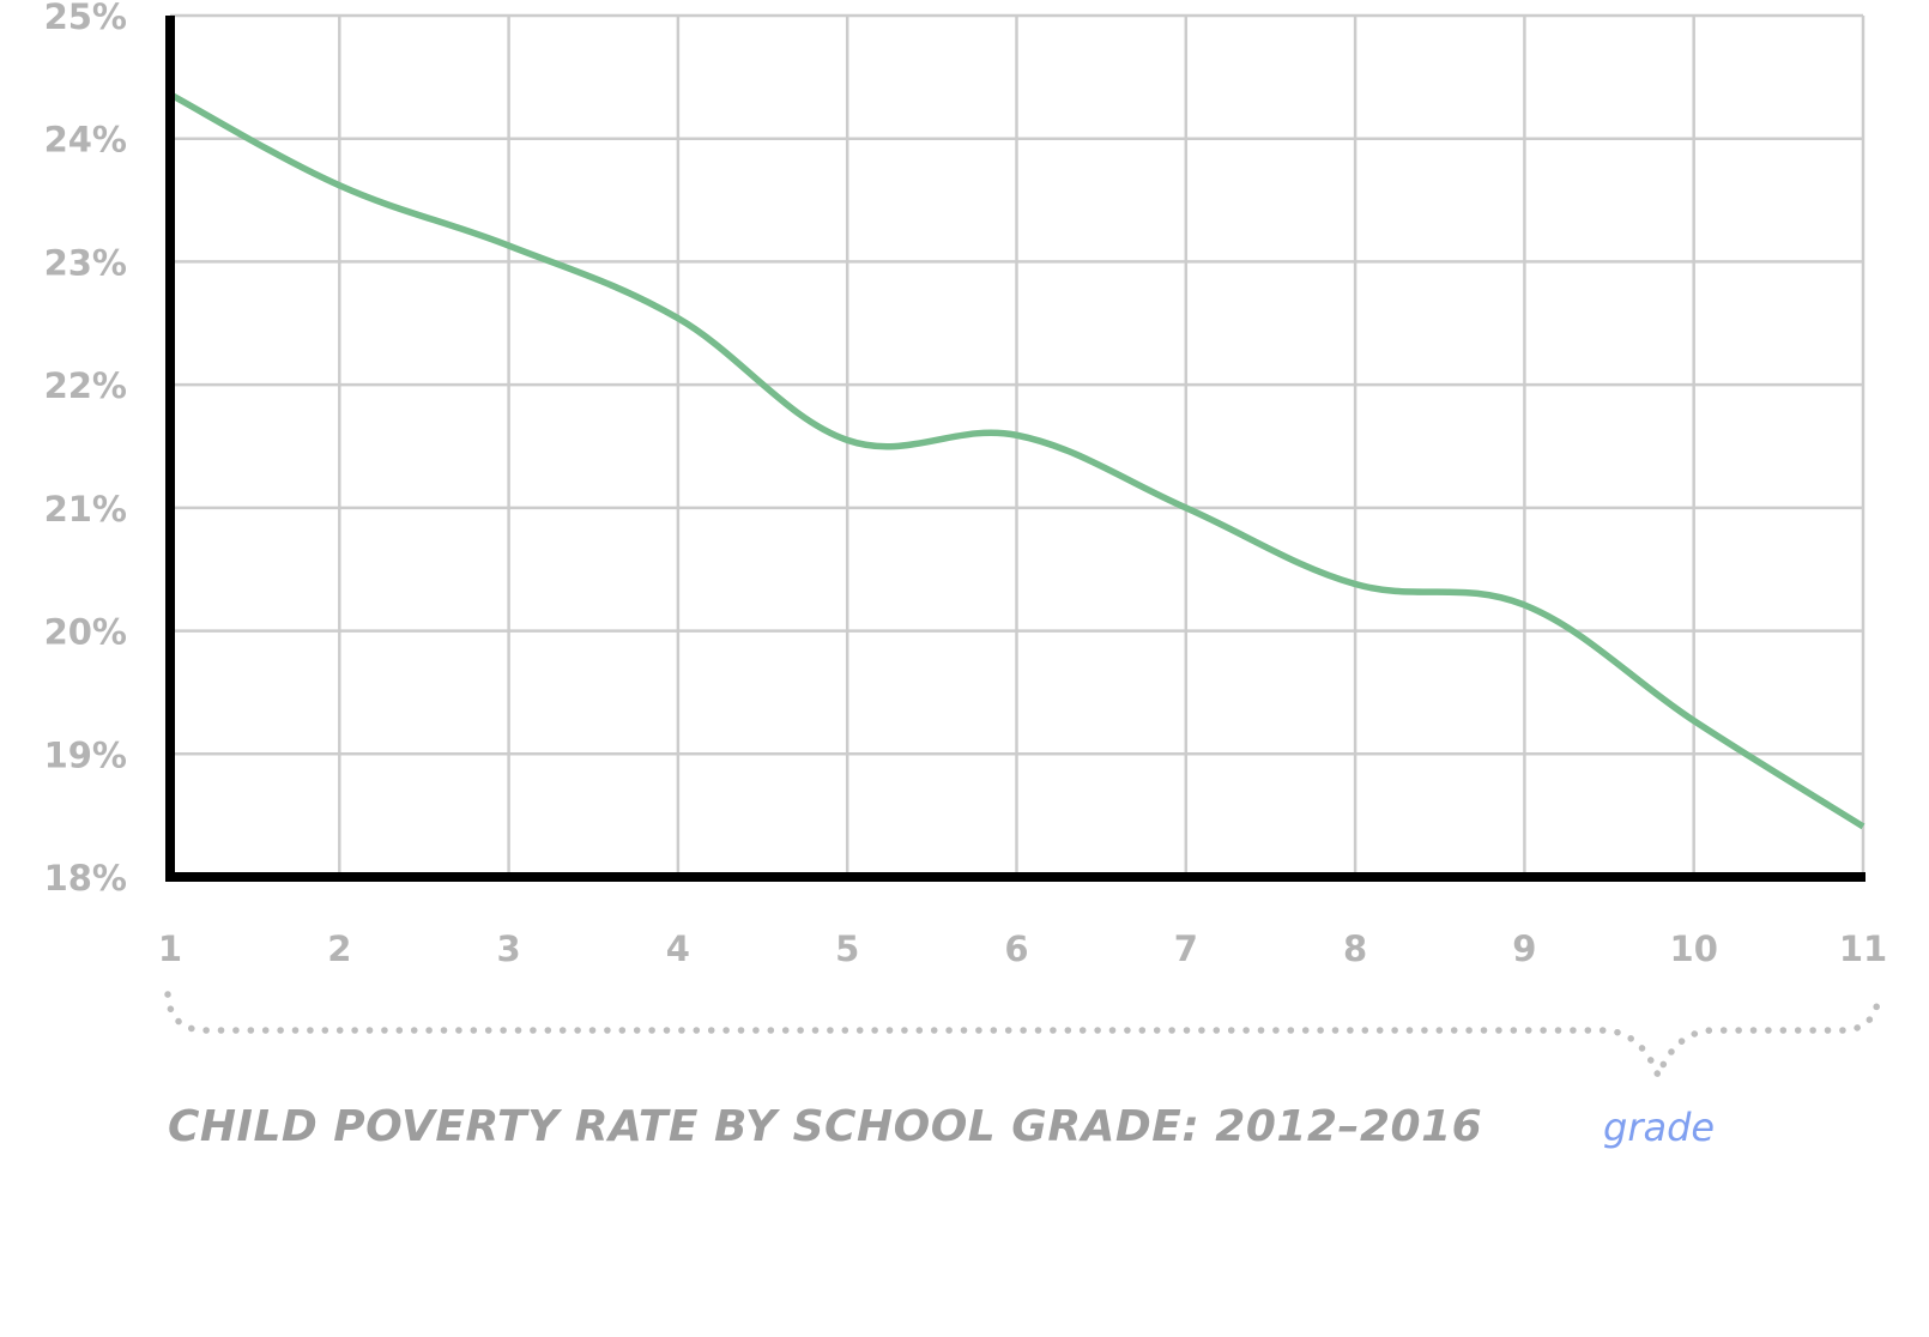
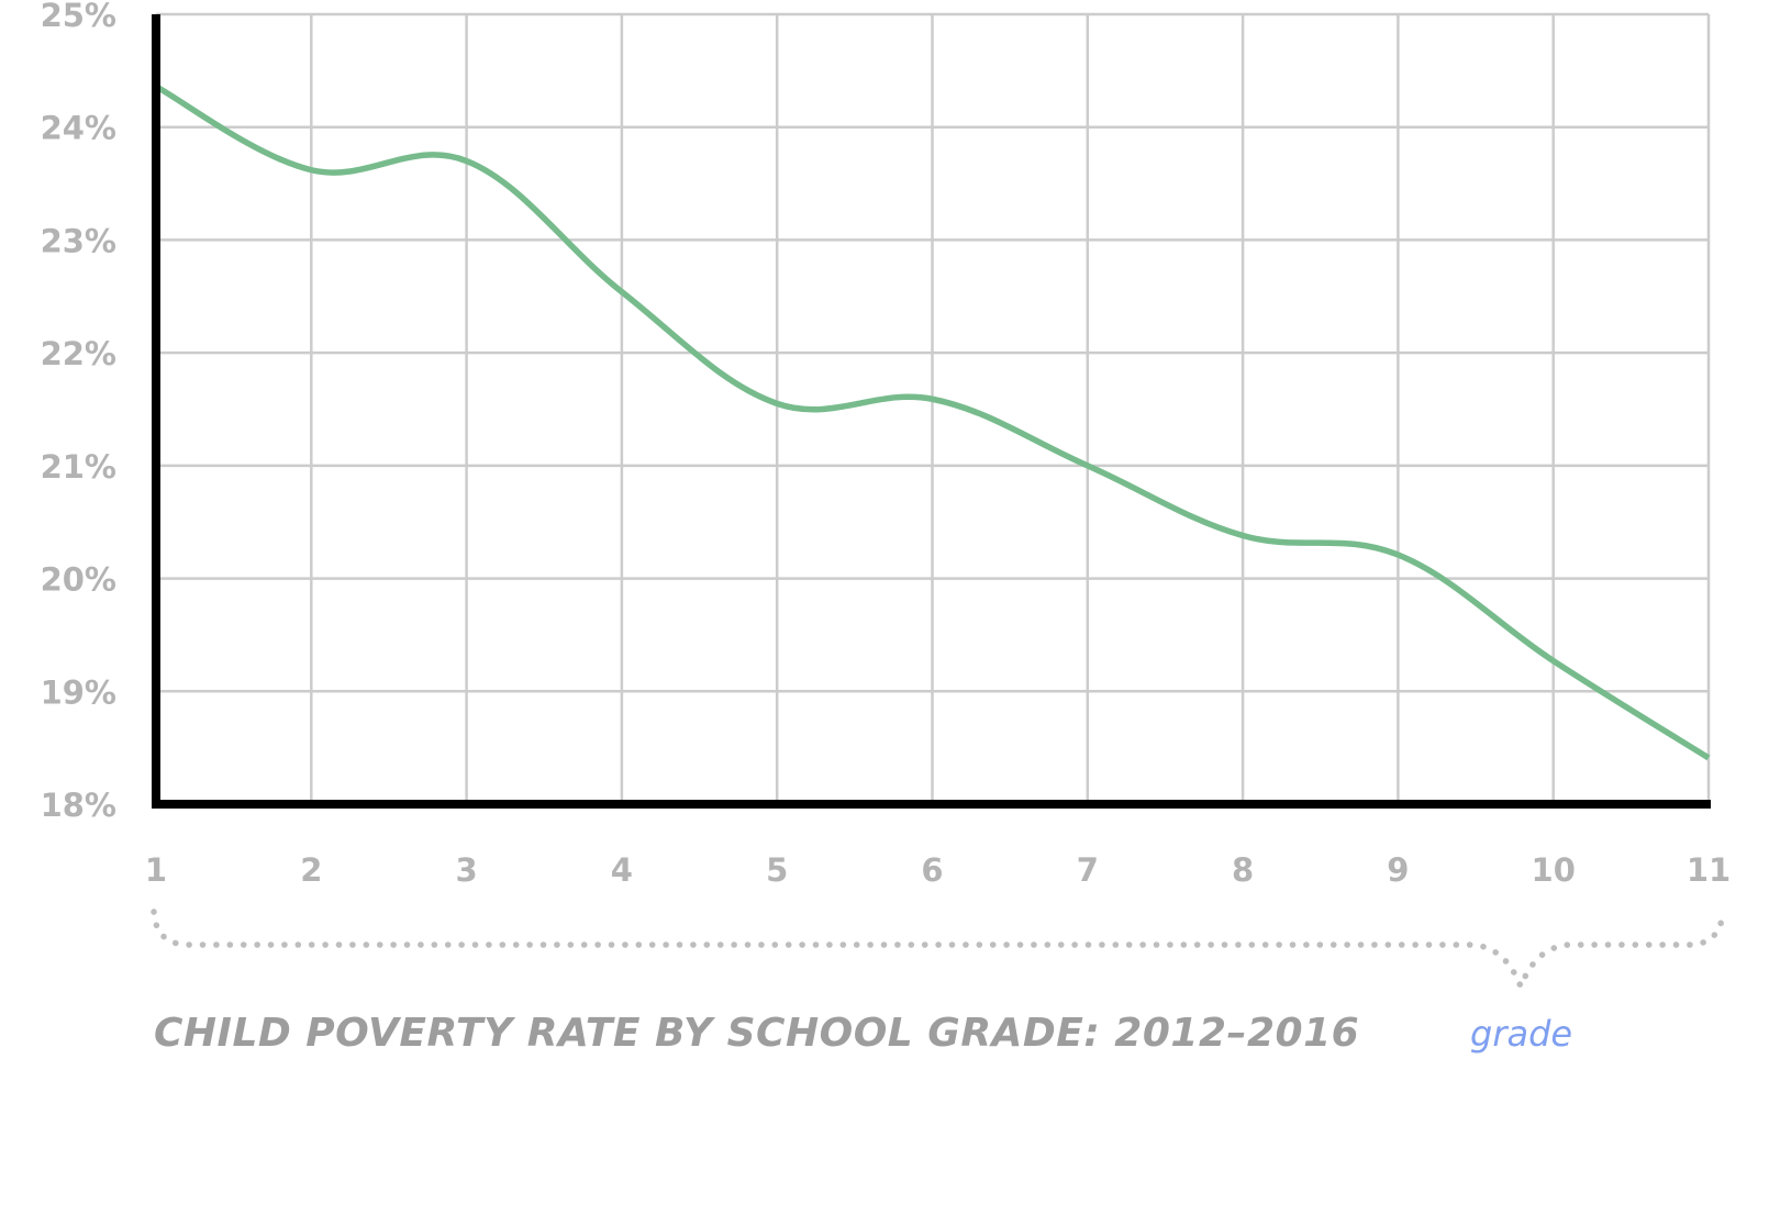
3: 23.13% -> 23.70%
